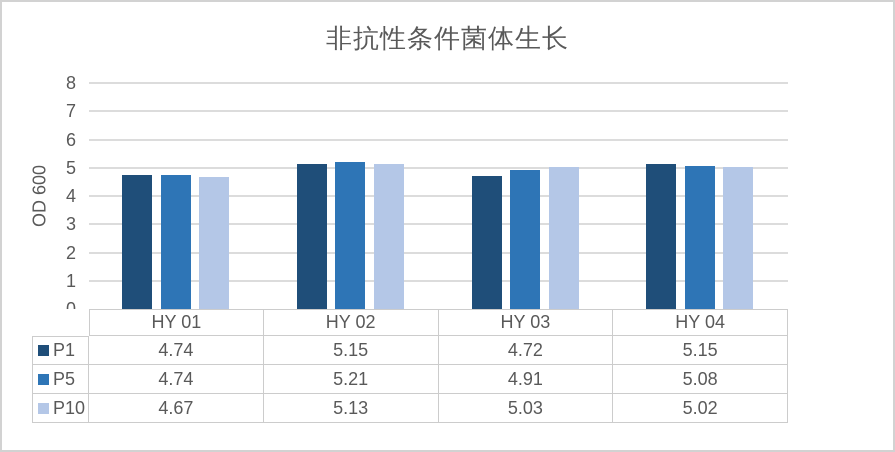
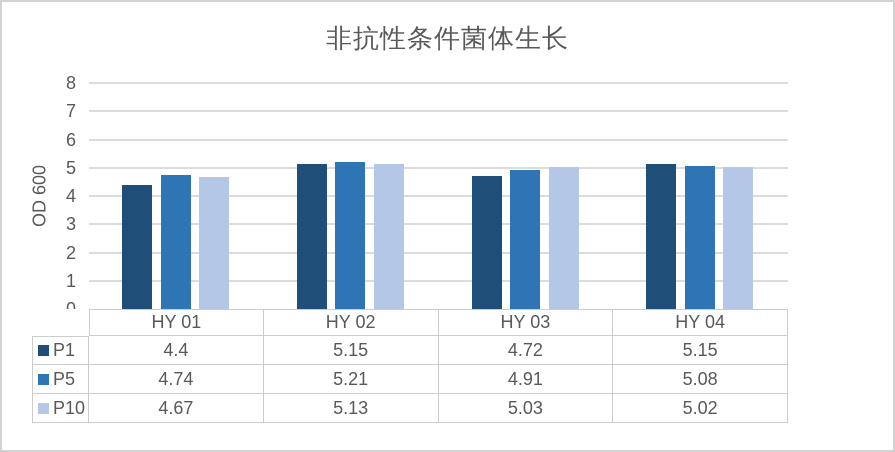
P1/HY 01: 4.74 -> 4.4
